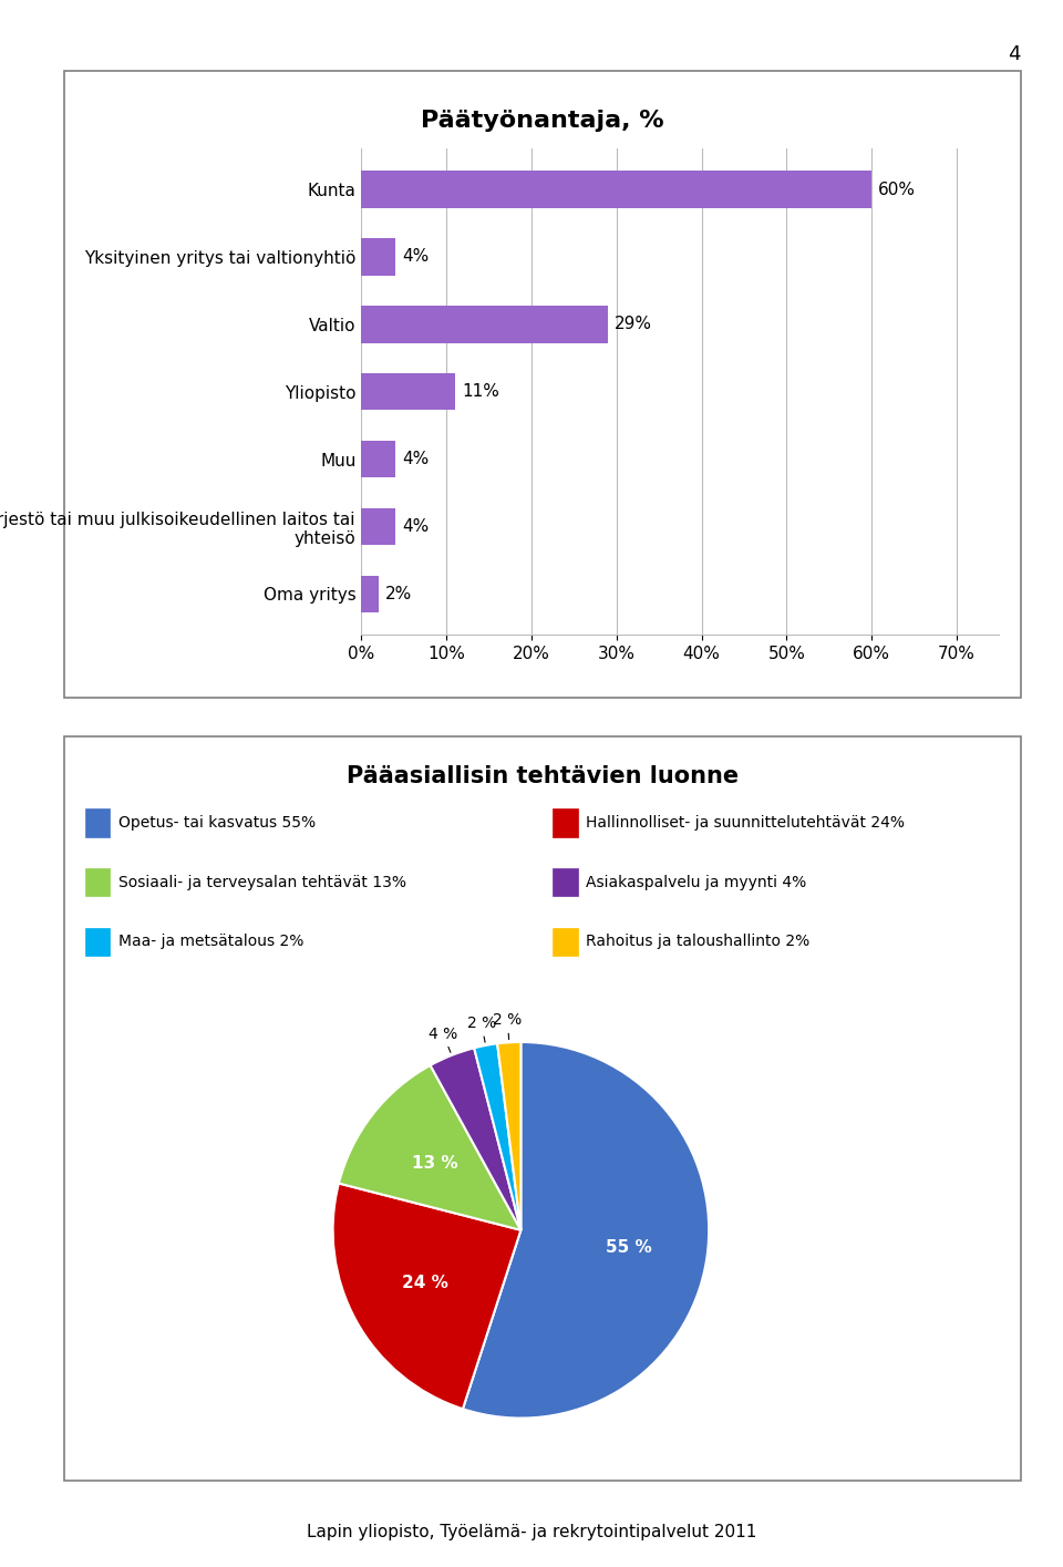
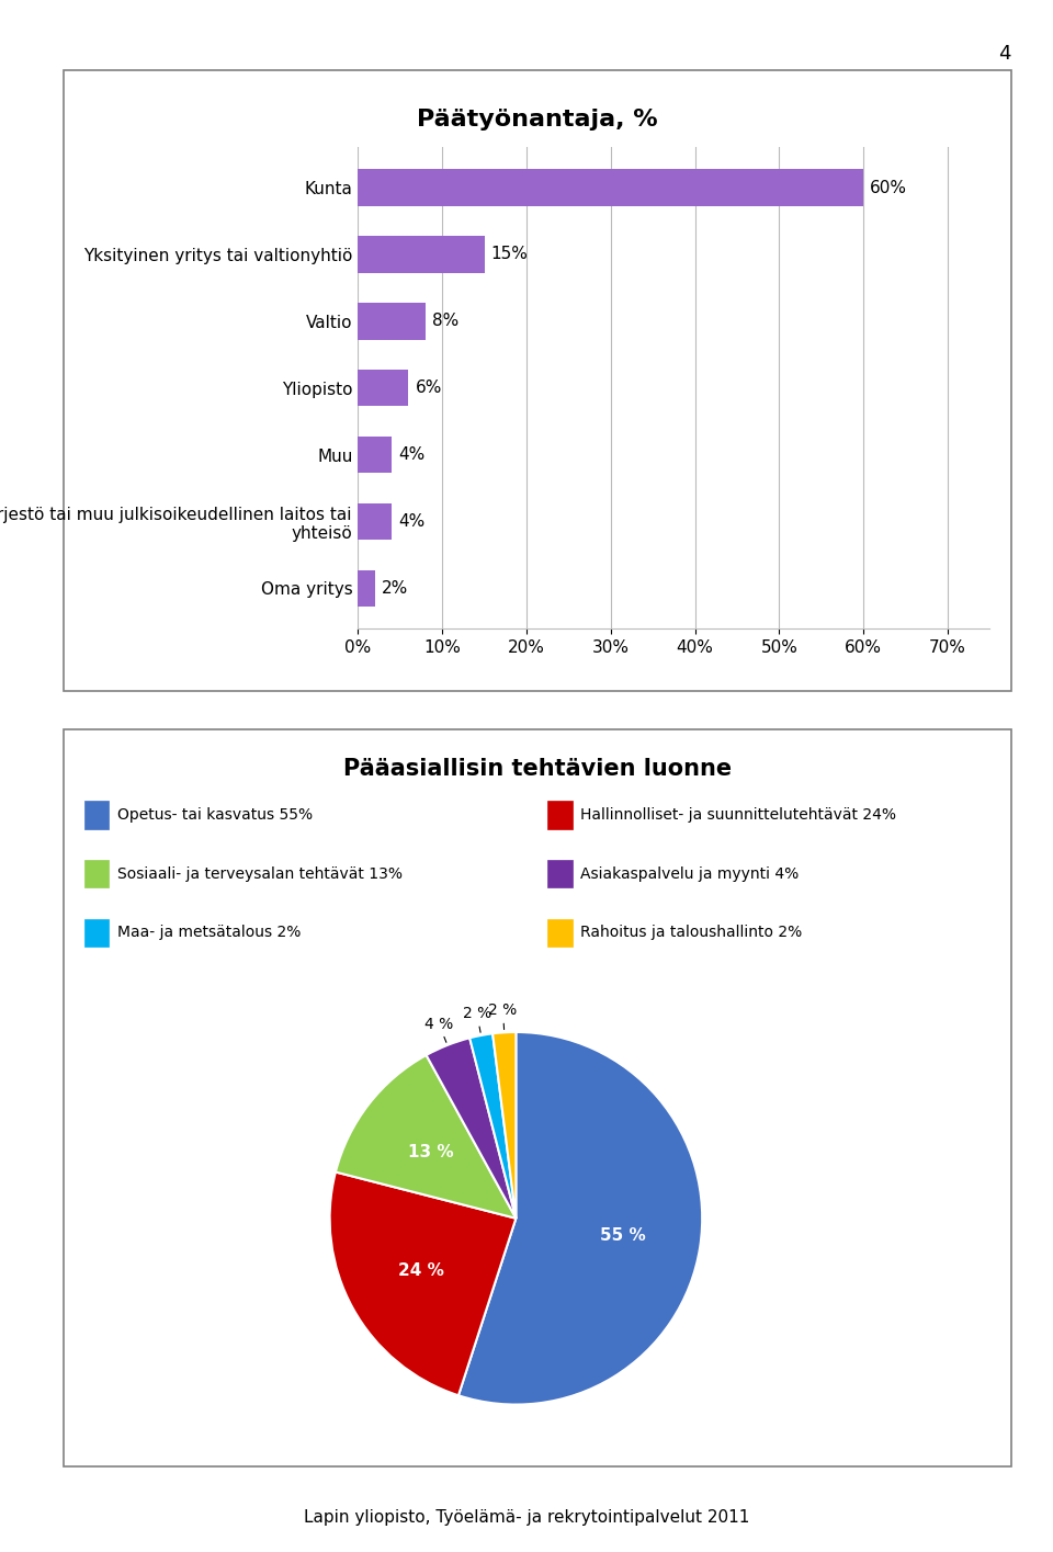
Yksityinen yritys tai valtionyhtiö: 4% -> 15%
Valtio: 29% -> 8%
Yliopisto: 11% -> 6%
